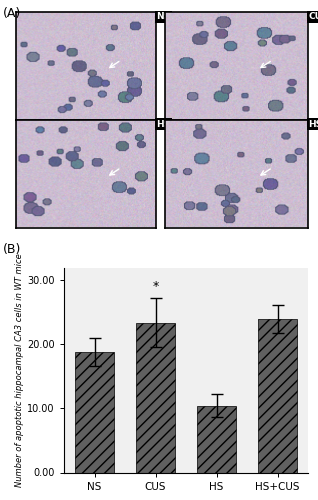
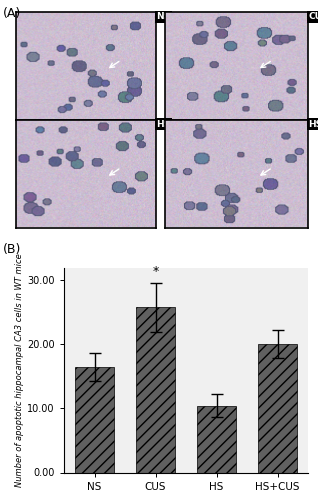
NS: 18.8 -> 16.5
CUS: 23.4 -> 25.8
HS+CUS: 24.0 -> 20.0
